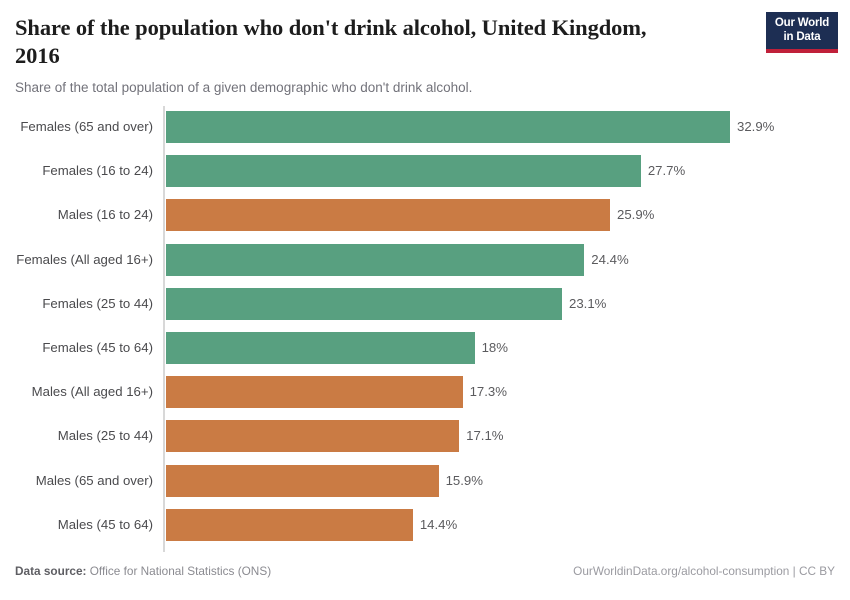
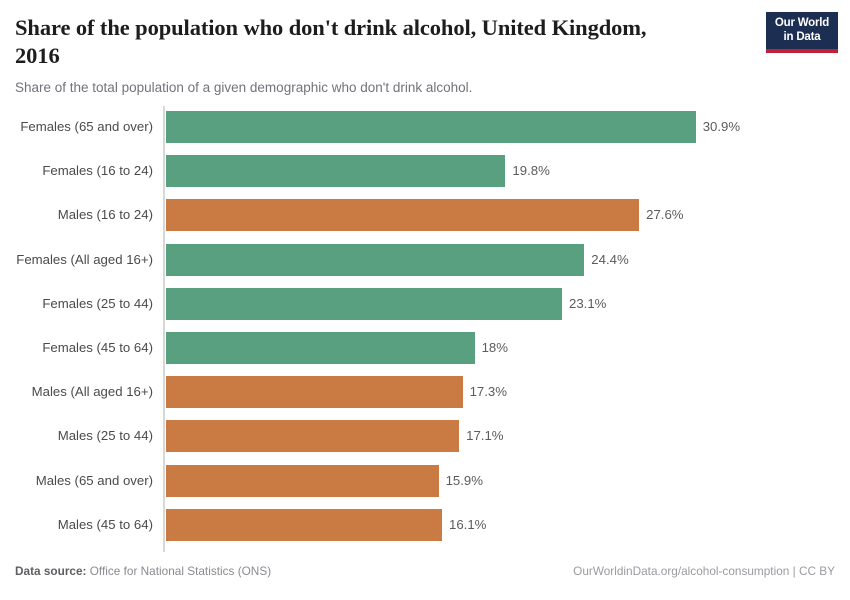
Females (65 and over): 32.9% -> 30.9%
Females (16 to 24): 27.7% -> 19.8%
Males (16 to 24): 25.9% -> 27.6%
Males (45 to 64): 14.4% -> 16.1%
